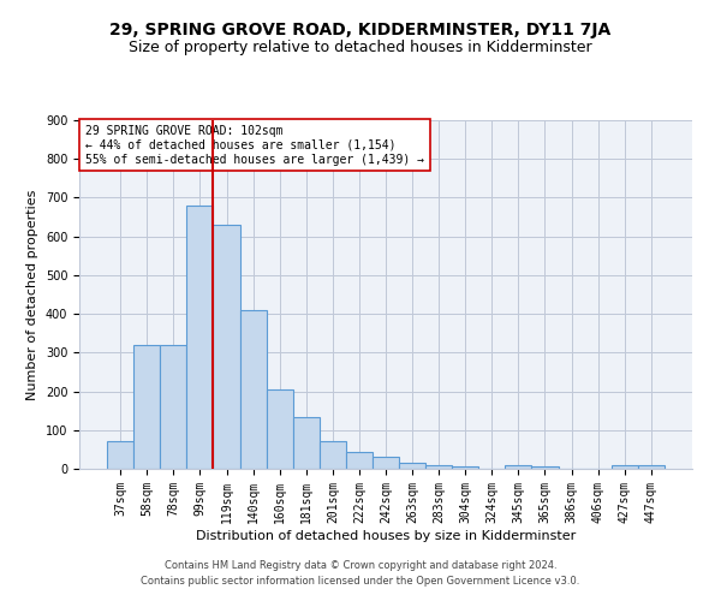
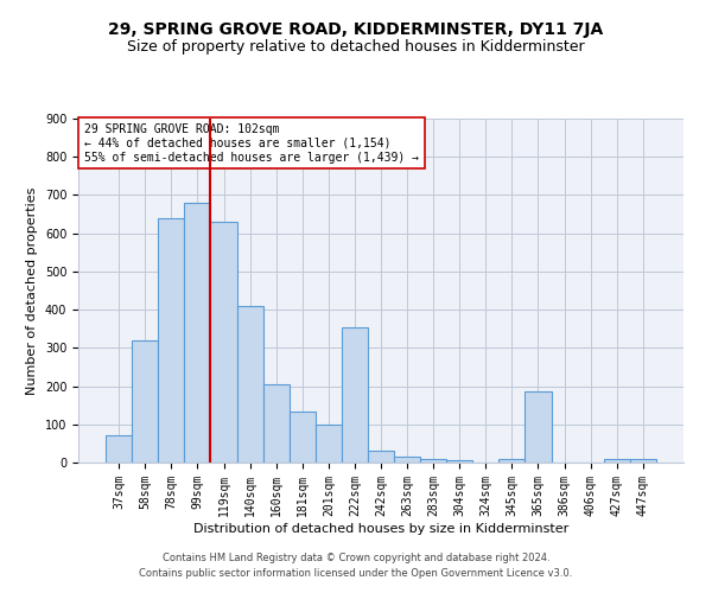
78sqm: 320 -> 640
201sqm: 70 -> 100
222sqm: 45 -> 355
365sqm: 5 -> 185
